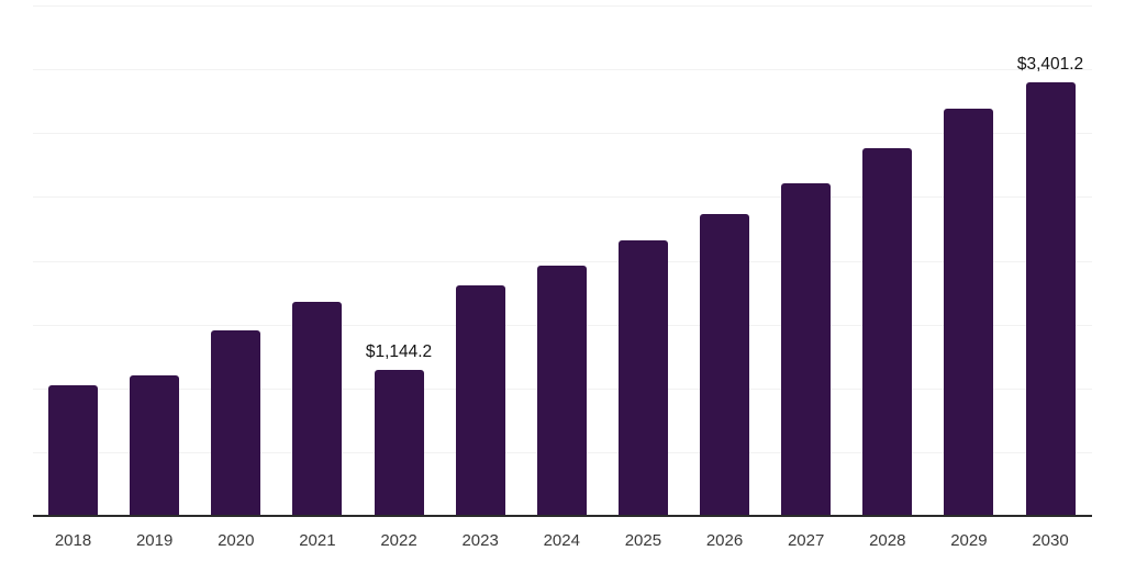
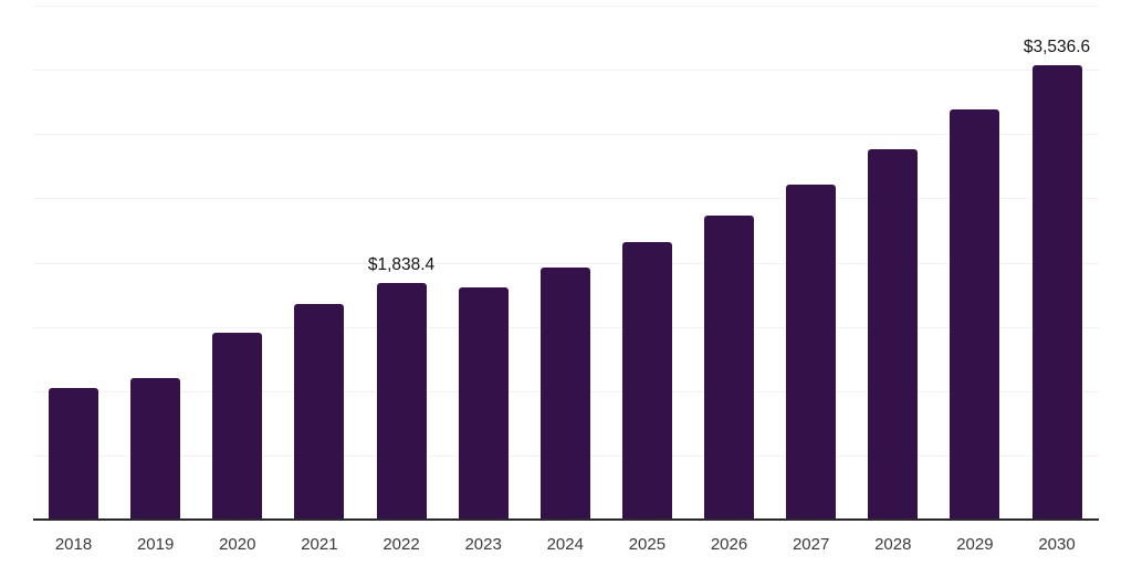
2022: $1,144.2 -> $1,838.4
2030: $3,401.2 -> $3,536.6
